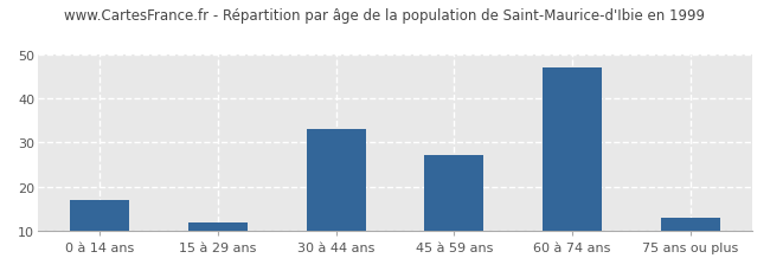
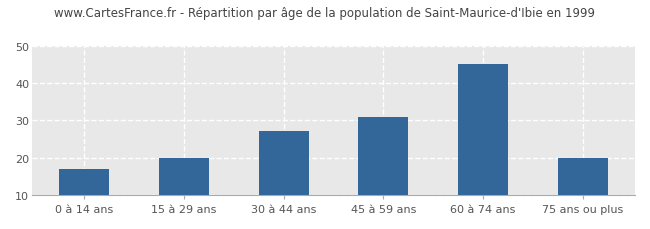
15 à 29 ans: 12 -> 20
30 à 44 ans: 33 -> 27
45 à 59 ans: 27 -> 31
60 à 74 ans: 47 -> 45
75 ans ou plus: 13 -> 20
